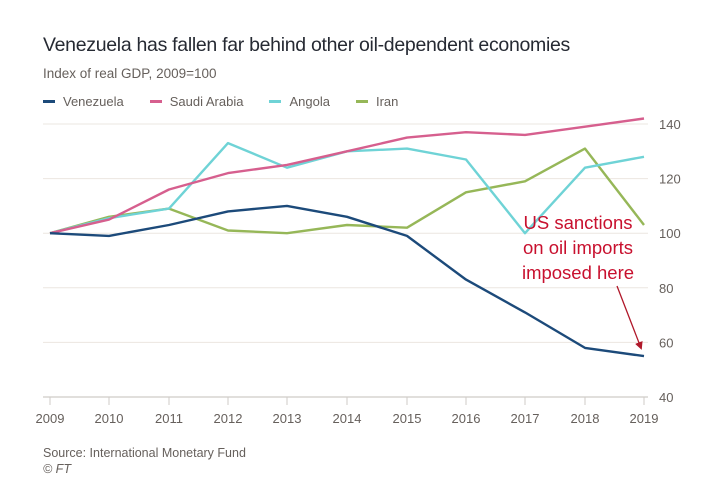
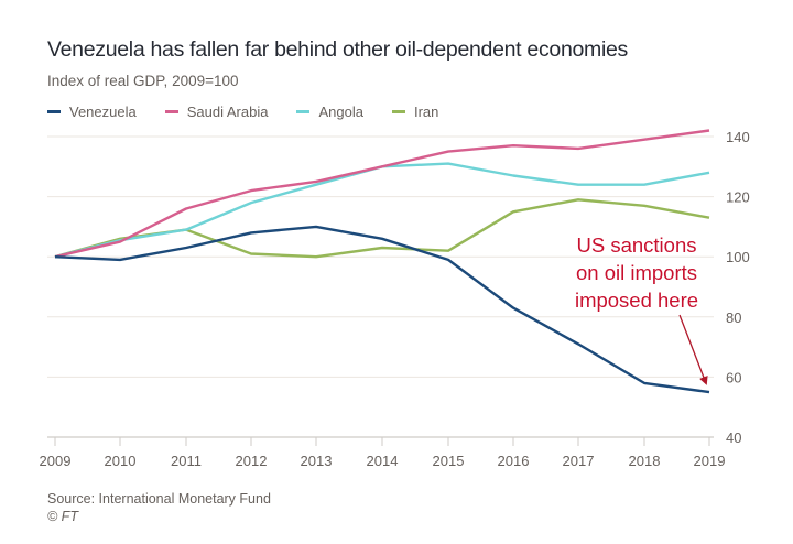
Angola/2012: 133 -> 118
Angola/2017: 100 -> 124
Iran/2018: 131 -> 117
Iran/2019: 103 -> 113
